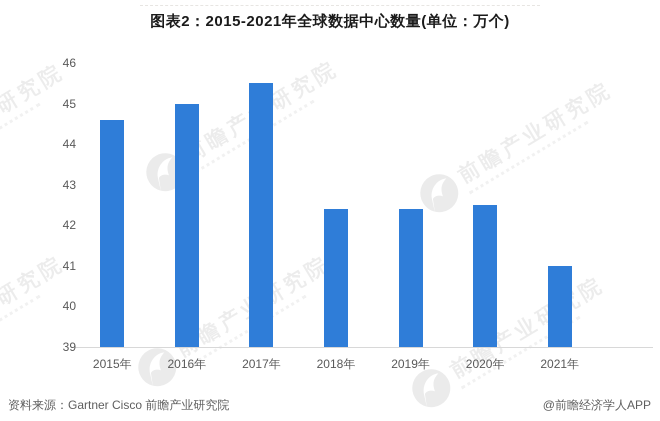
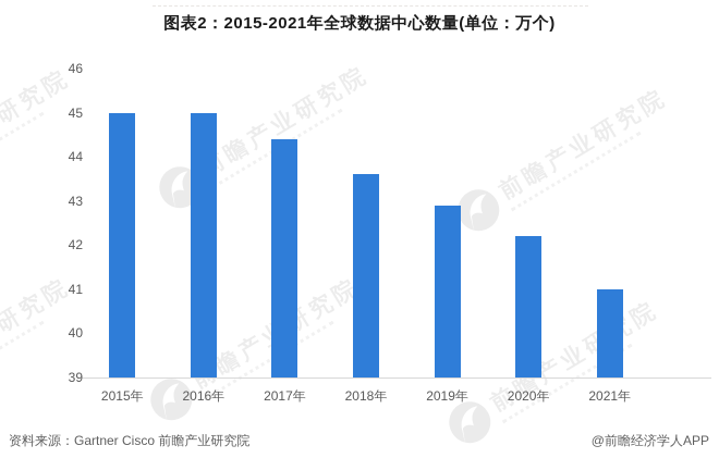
2015年: 44.6 -> 45.0
2017年: 45.5 -> 44.4
2018年: 42.4 -> 43.6
2019年: 42.4 -> 42.9
2020年: 42.5 -> 42.2
